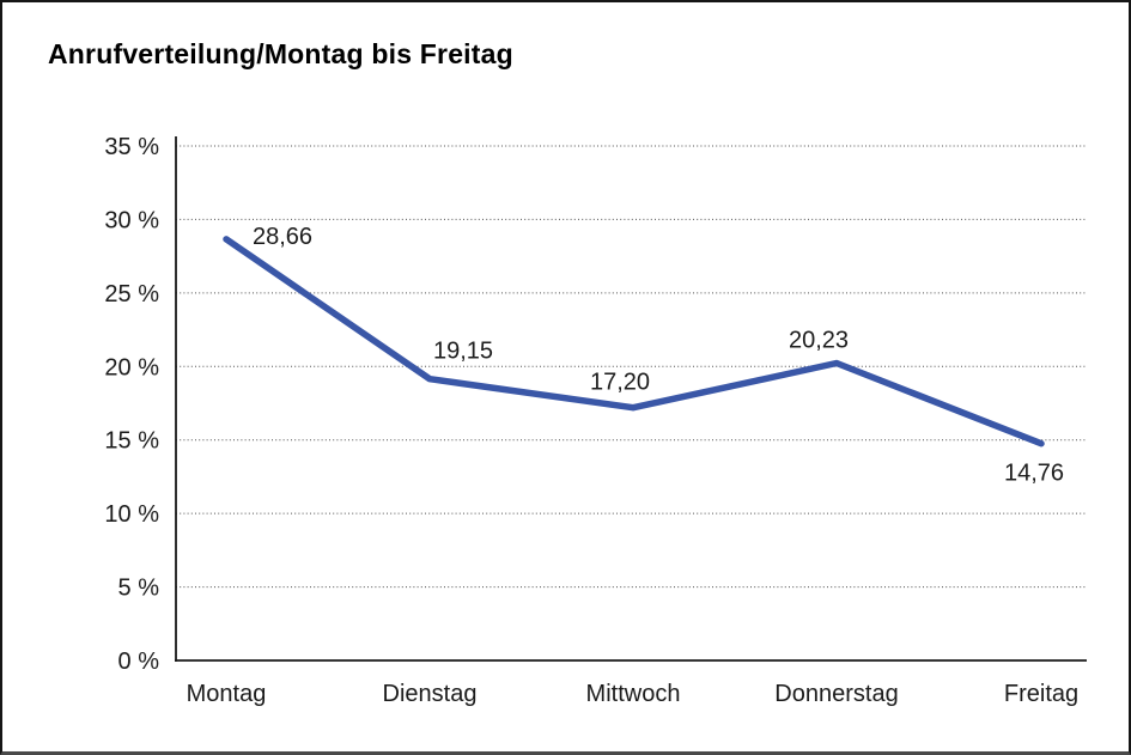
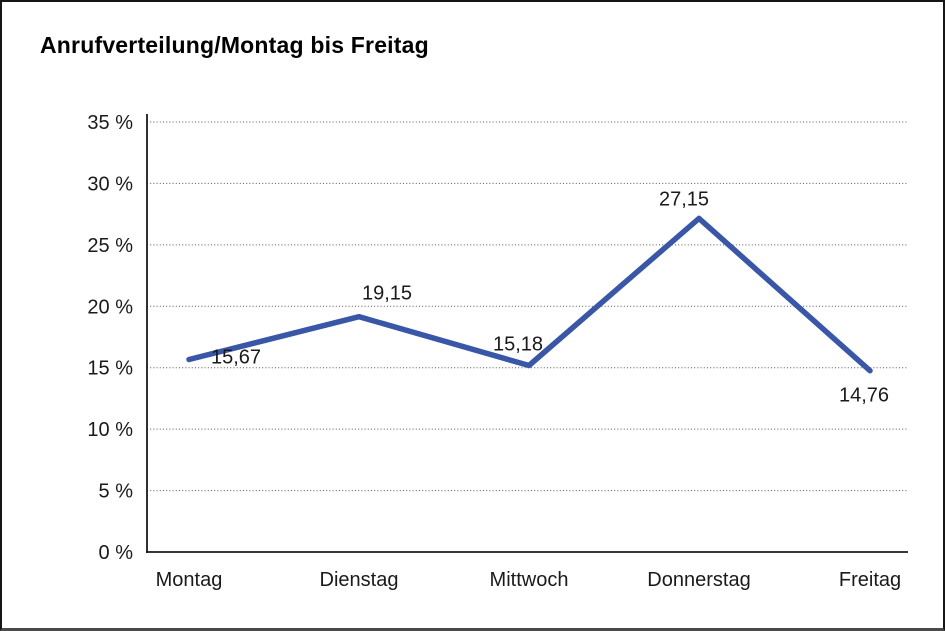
Montag: 28,66 -> 15,67
Mittwoch: 17,20 -> 15,18
Donnerstag: 20,23 -> 27,15
